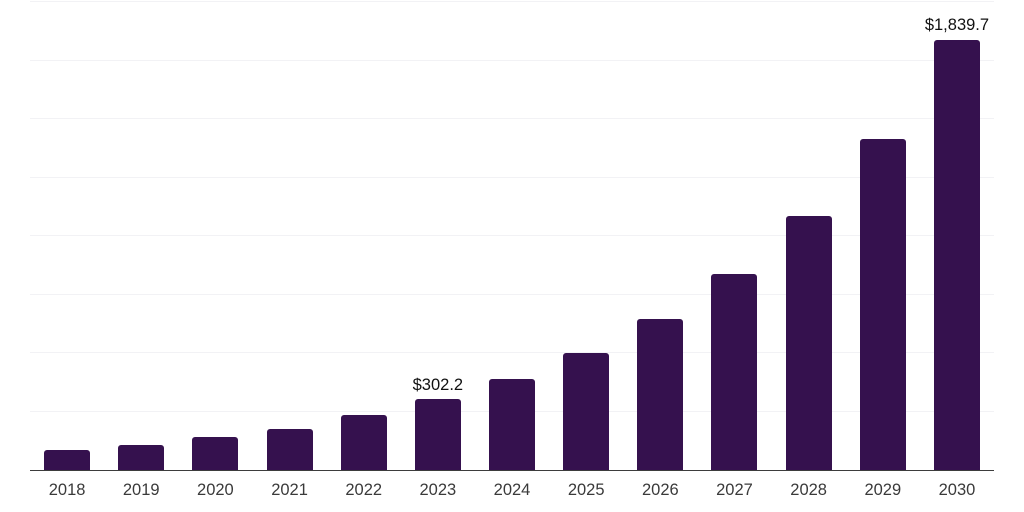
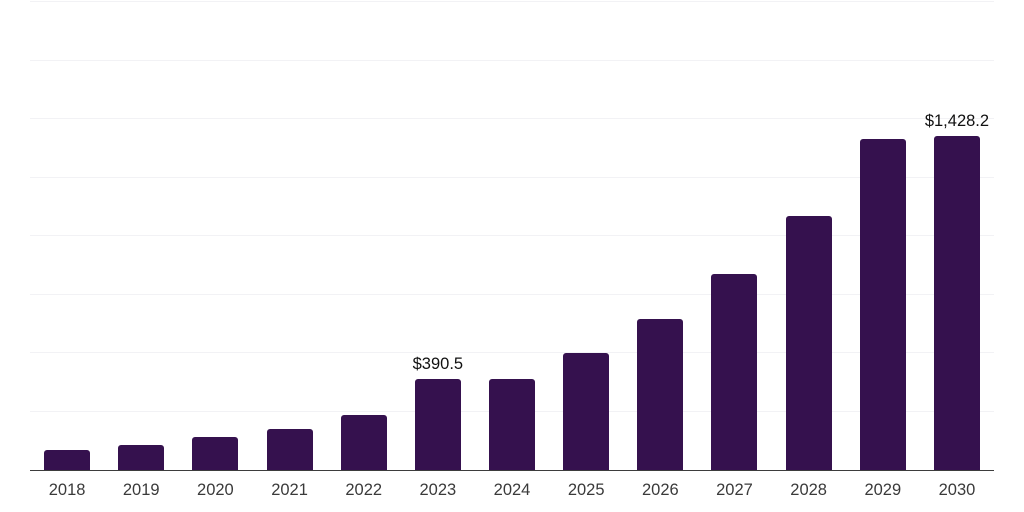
2023: $302.2 -> $390.5
2030: $1,839.7 -> $1,428.2
